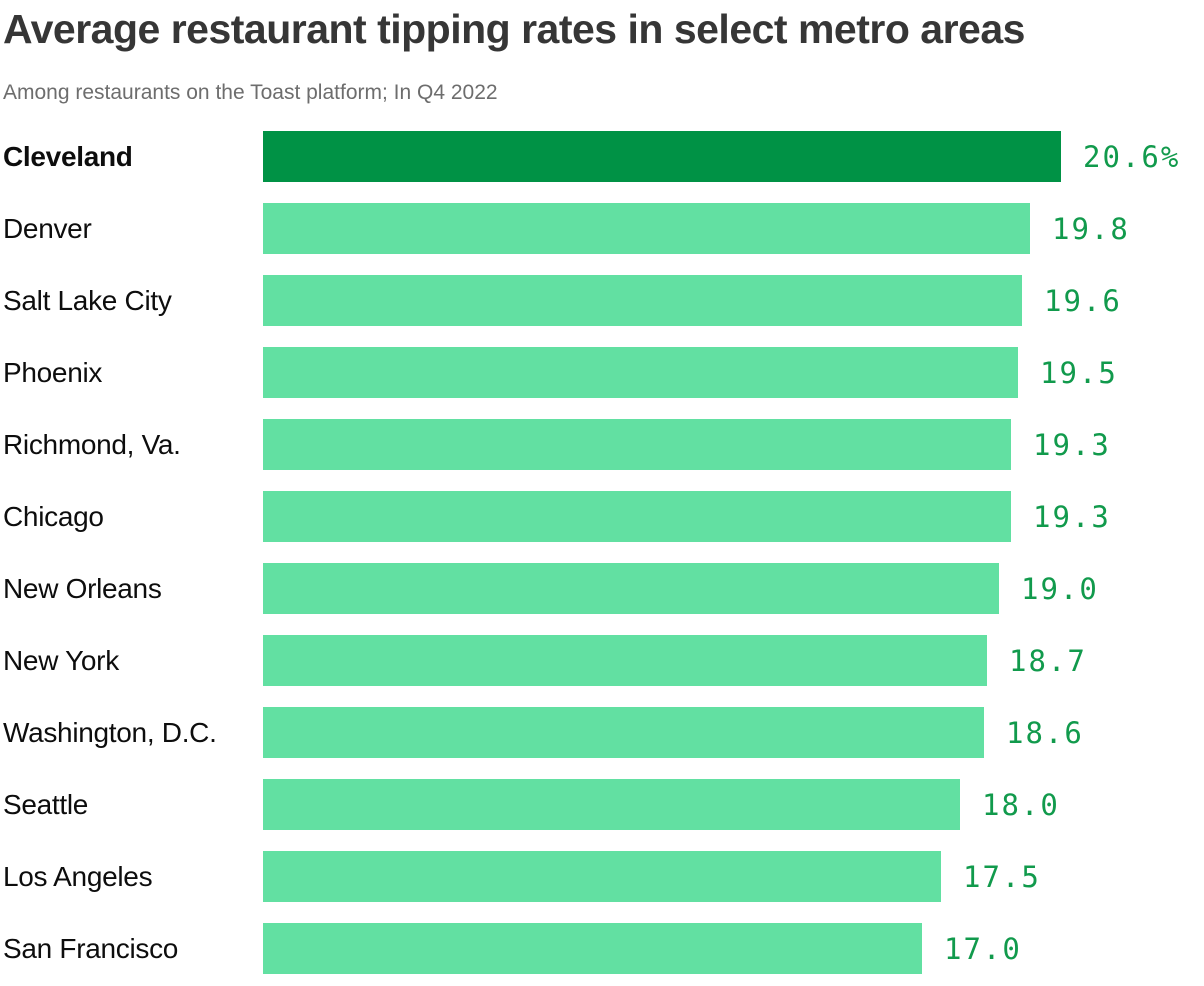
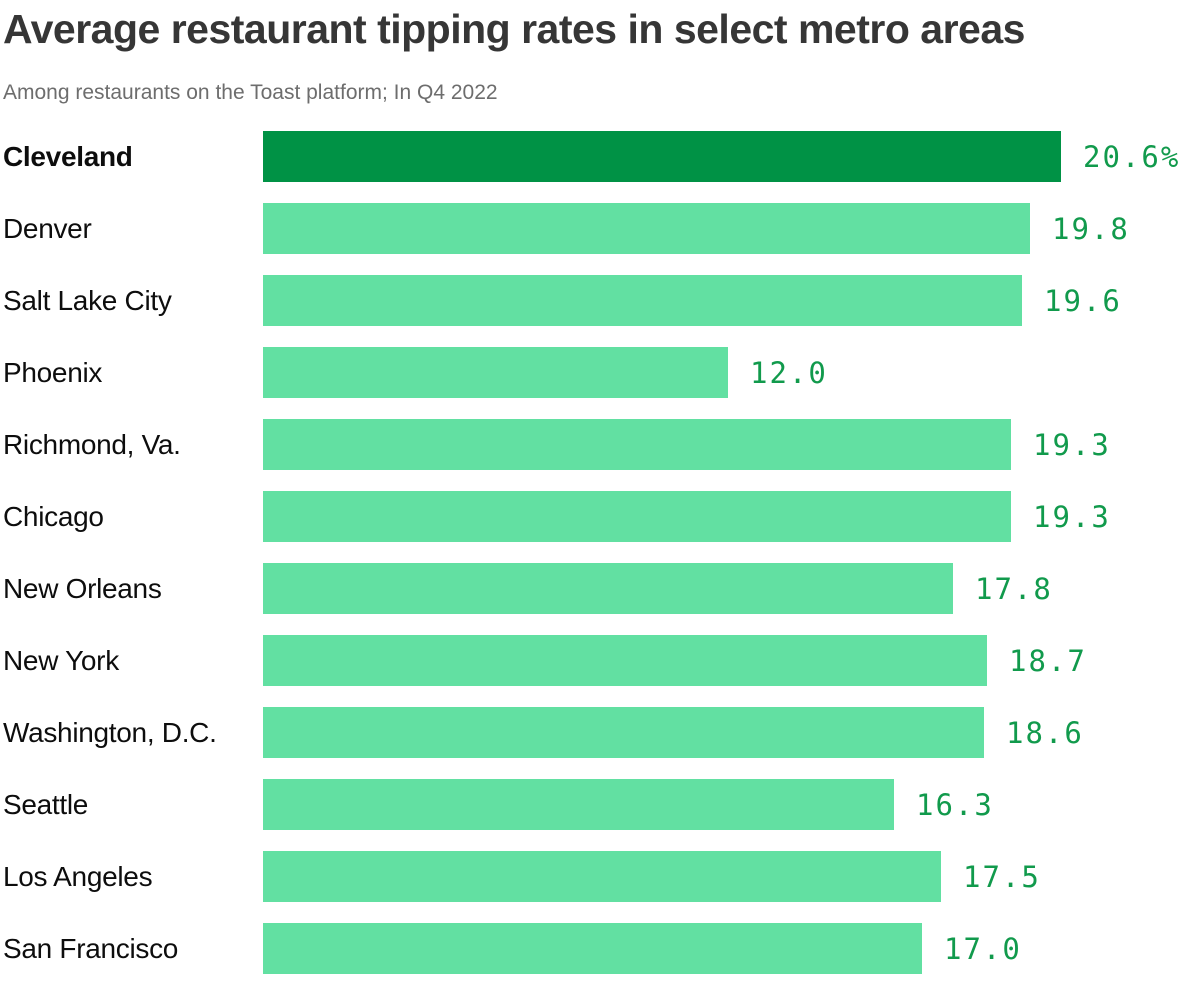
Phoenix: 19.5 -> 12.0
New Orleans: 19.0 -> 17.8
Seattle: 18.0 -> 16.3
